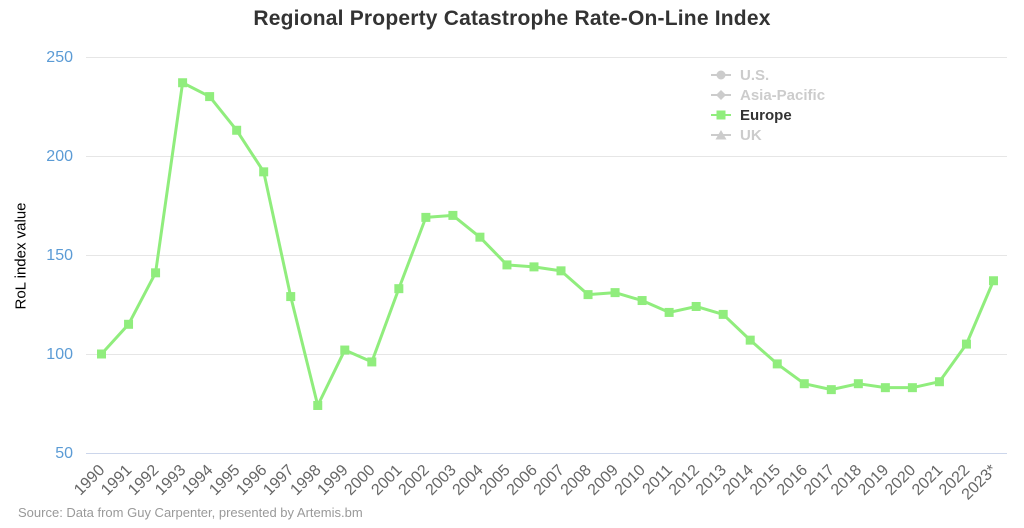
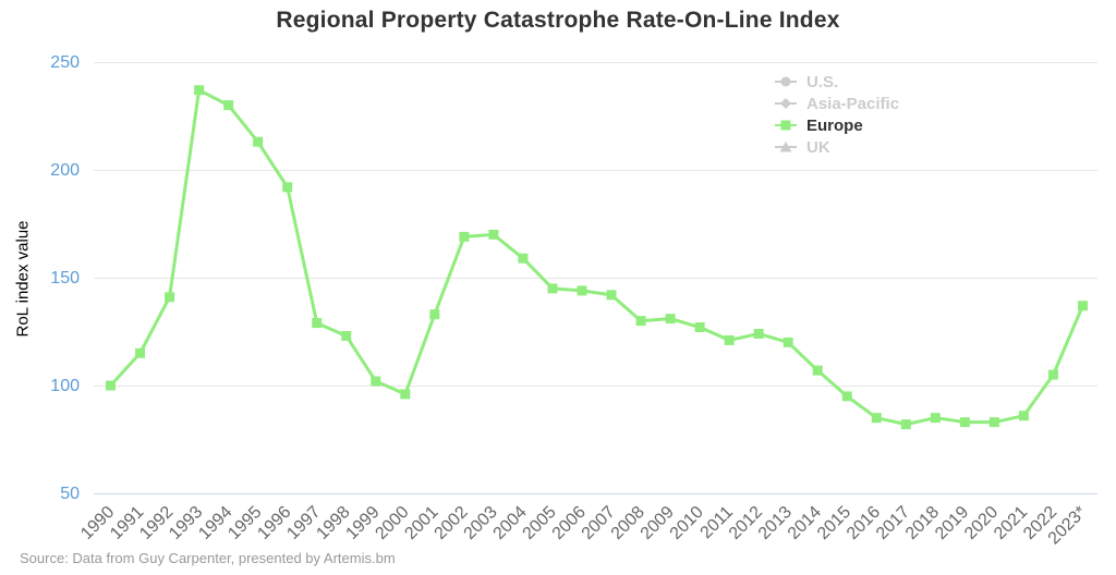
1998: 74 -> 123
